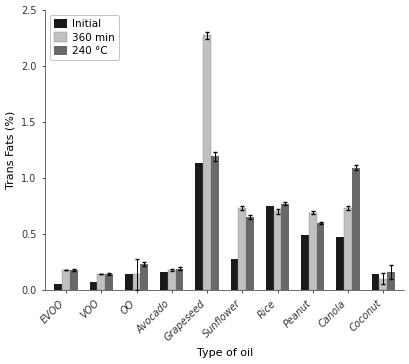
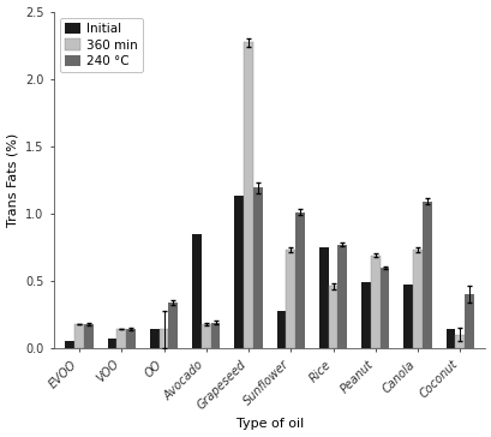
240 °C/OO: 0.23 -> 0.34
Initial/Avocado: 0.16 -> 0.85
240 °C/Sunflower: 0.65 -> 1.01
360 min/Rice: 0.70 -> 0.46
240 °C/Coconut: 0.16 -> 0.40
